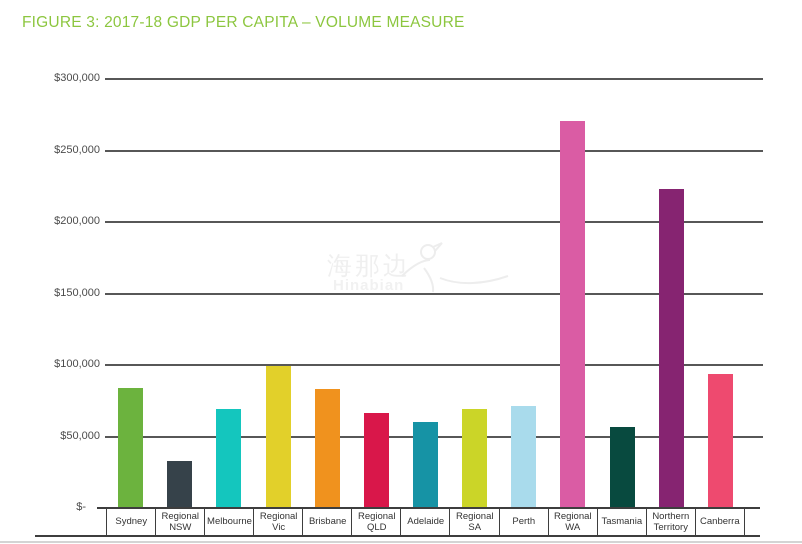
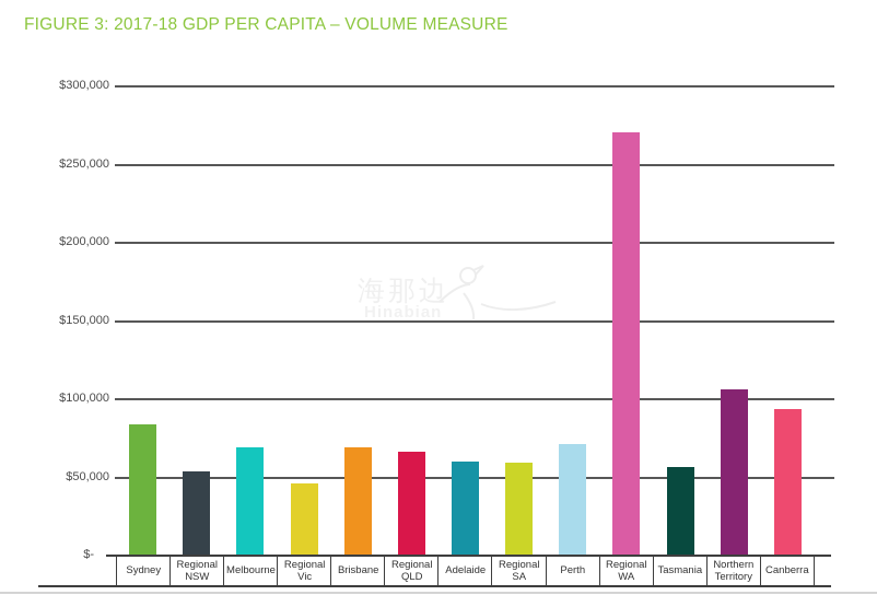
Regional NSW: $33000 -> $54000
Regional Vic: $99000 -> $46000
Brisbane: $83000 -> $69000
Regional SA: $69000 -> $60000
Northern Territory: $223000 -> $106000
